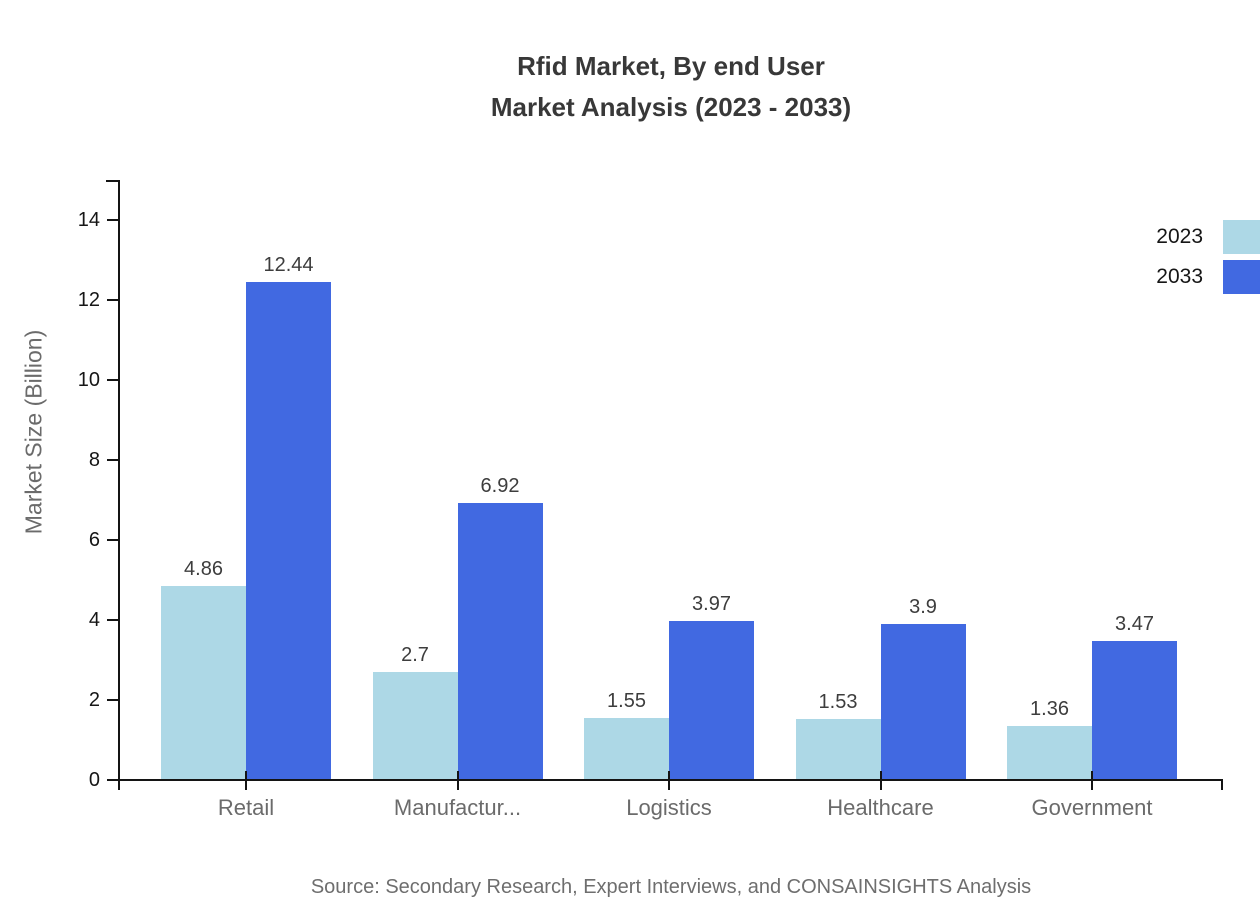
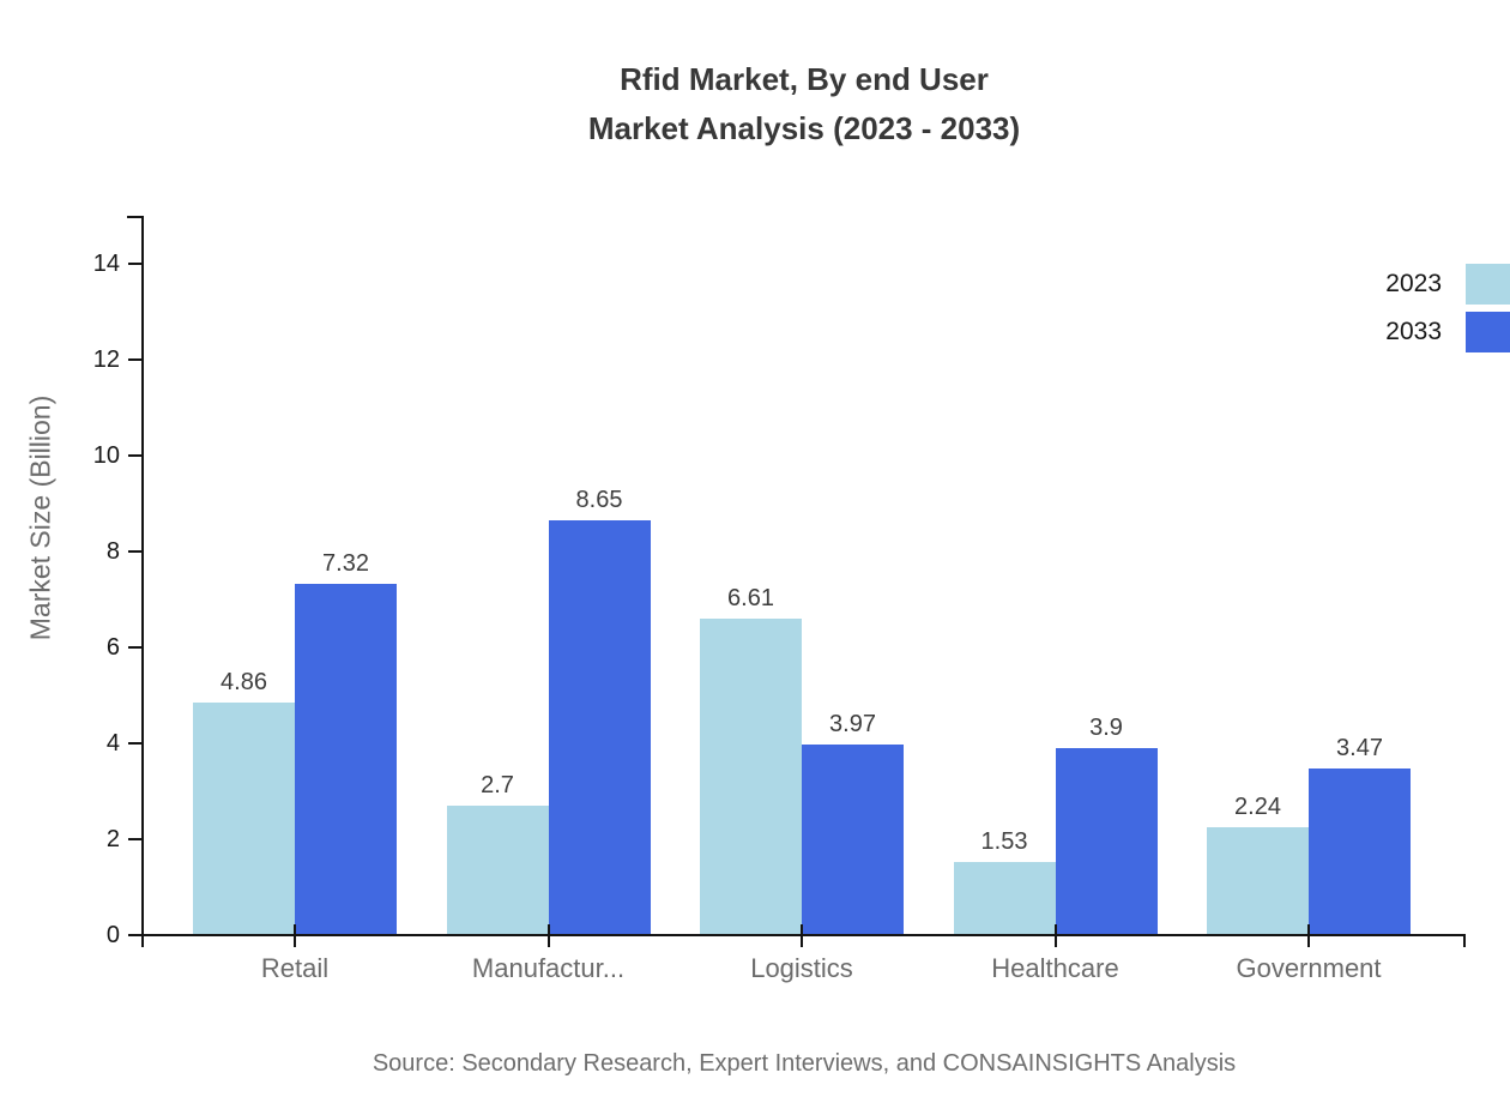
2033/Retail: 12.44 -> 7.32
2033/Manufactur...: 6.92 -> 8.65
2023/Logistics: 1.55 -> 6.61
2023/Government: 1.36 -> 2.24
